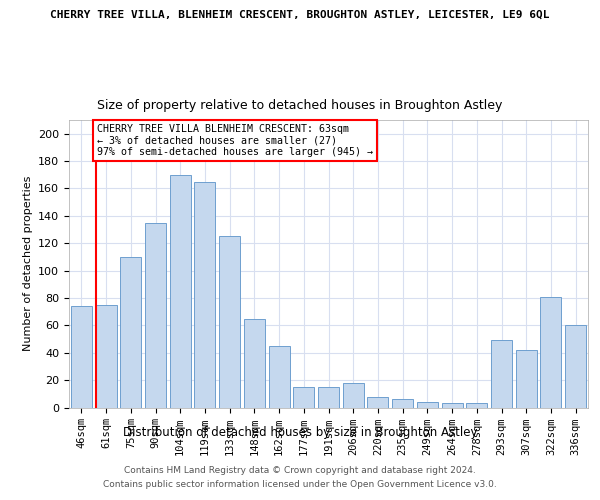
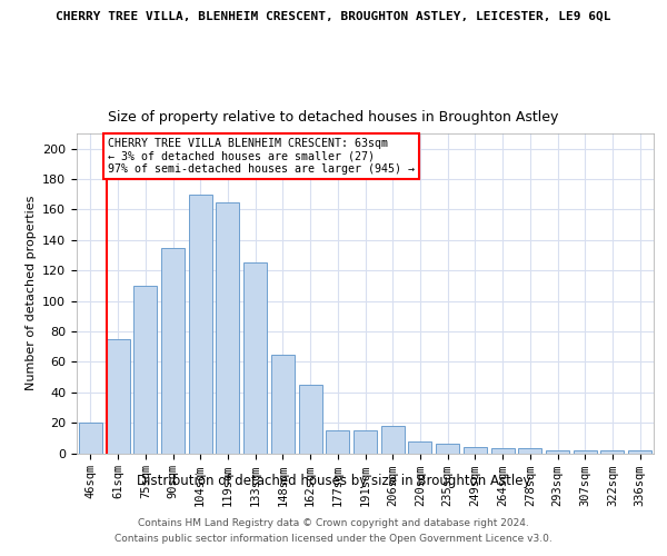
46sqm: 74 -> 20
293sqm: 49 -> 2
307sqm: 42 -> 2
322sqm: 81 -> 2
336sqm: 60 -> 2
